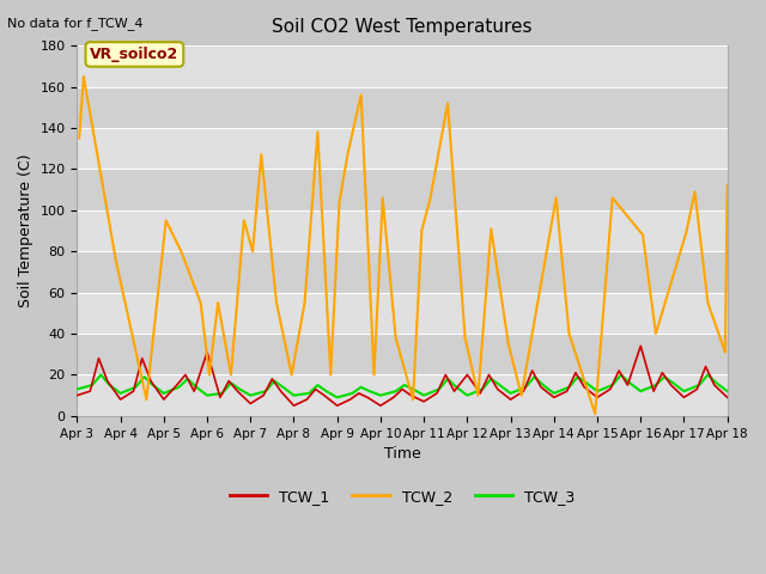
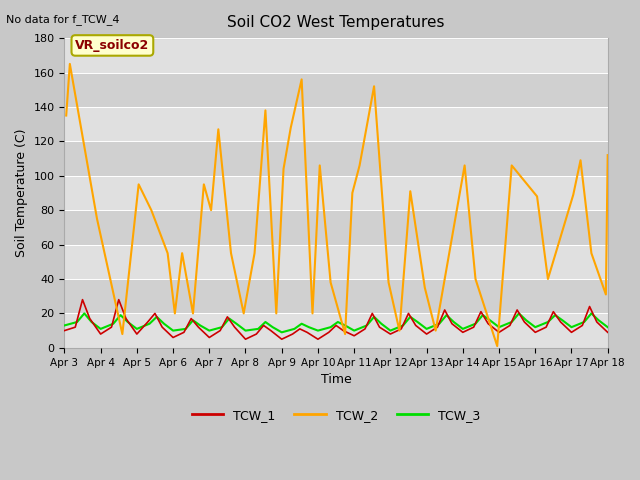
TCW_1/Apr 6: 31 -> 6
TCW_1/Apr 12: 20 -> 8
TCW_1/Apr 16: 34 -> 9
